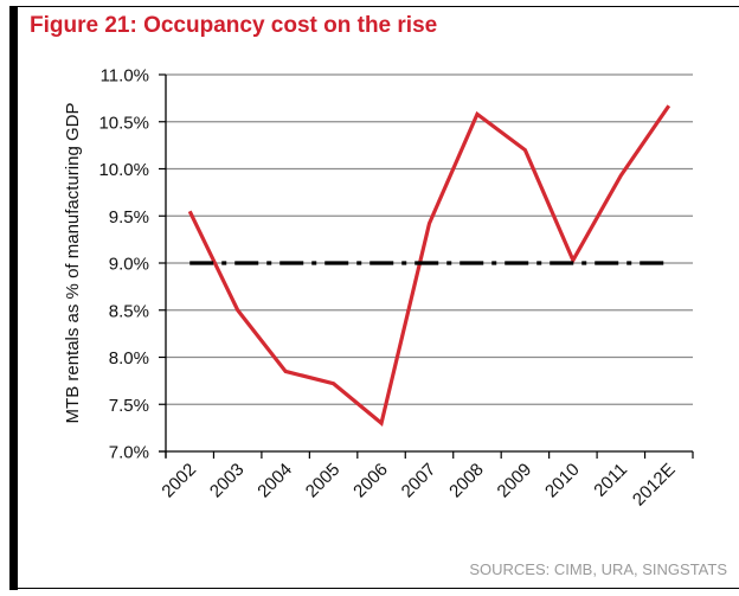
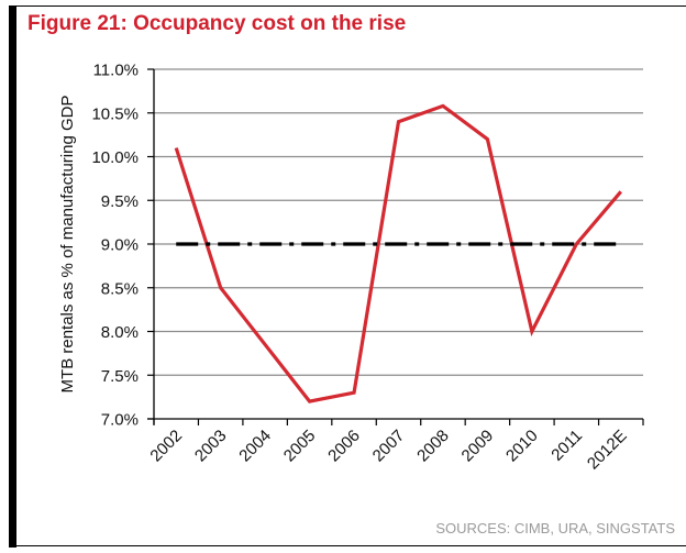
MTB rentals as % of manufacturing GDP/2002: 9.6% -> 10.1%
MTB rentals as % of manufacturing GDP/2005: 7.7% -> 7.2%
MTB rentals as % of manufacturing GDP/2007: 9.4% -> 10.4%
MTB rentals as % of manufacturing GDP/2010: 9.0% -> 8.0%
MTB rentals as % of manufacturing GDP/2011: 9.9% -> 9.0%
MTB rentals as % of manufacturing GDP/2012E: 10.7% -> 9.6%
